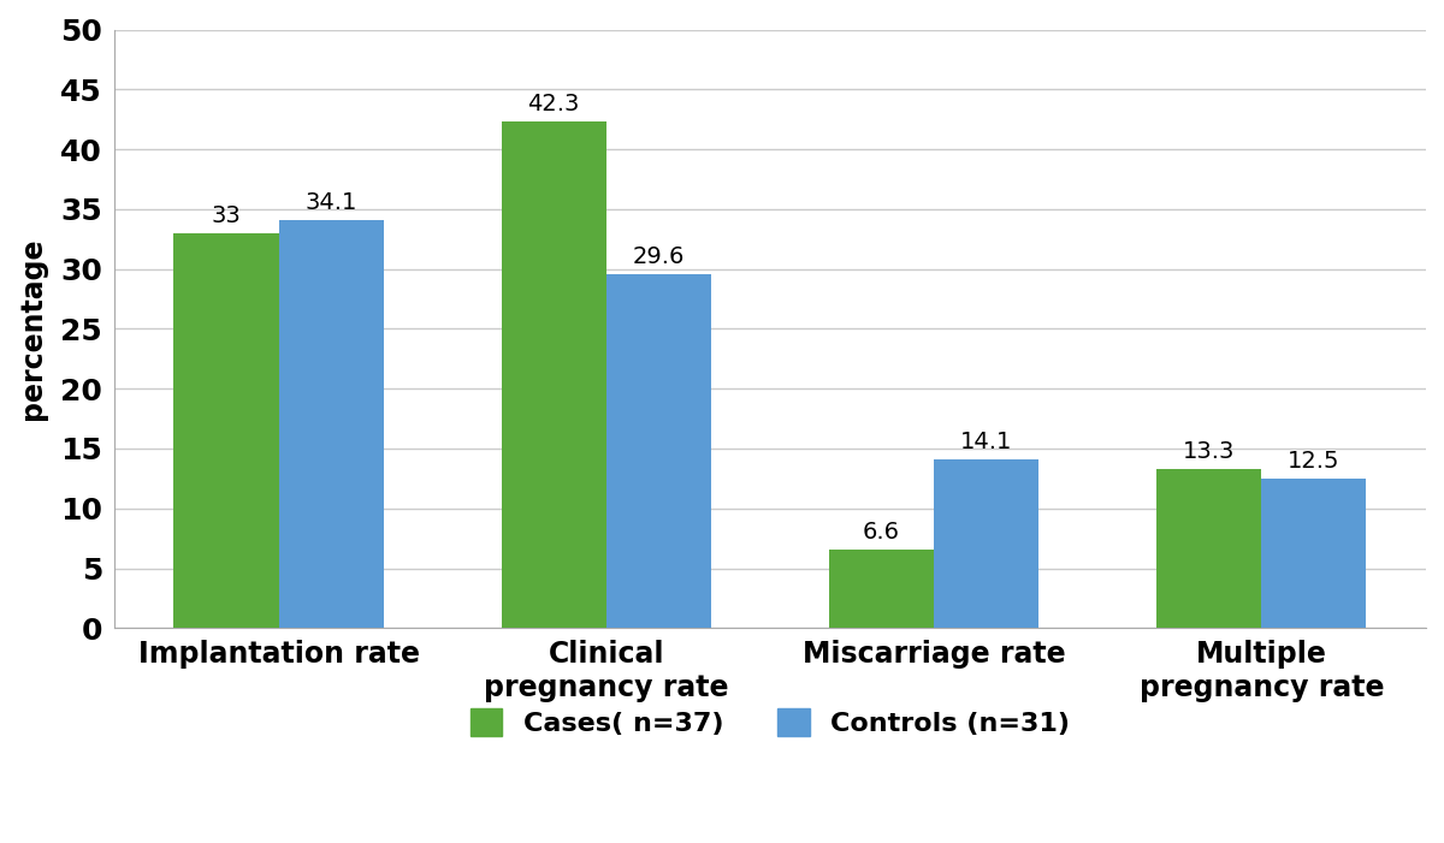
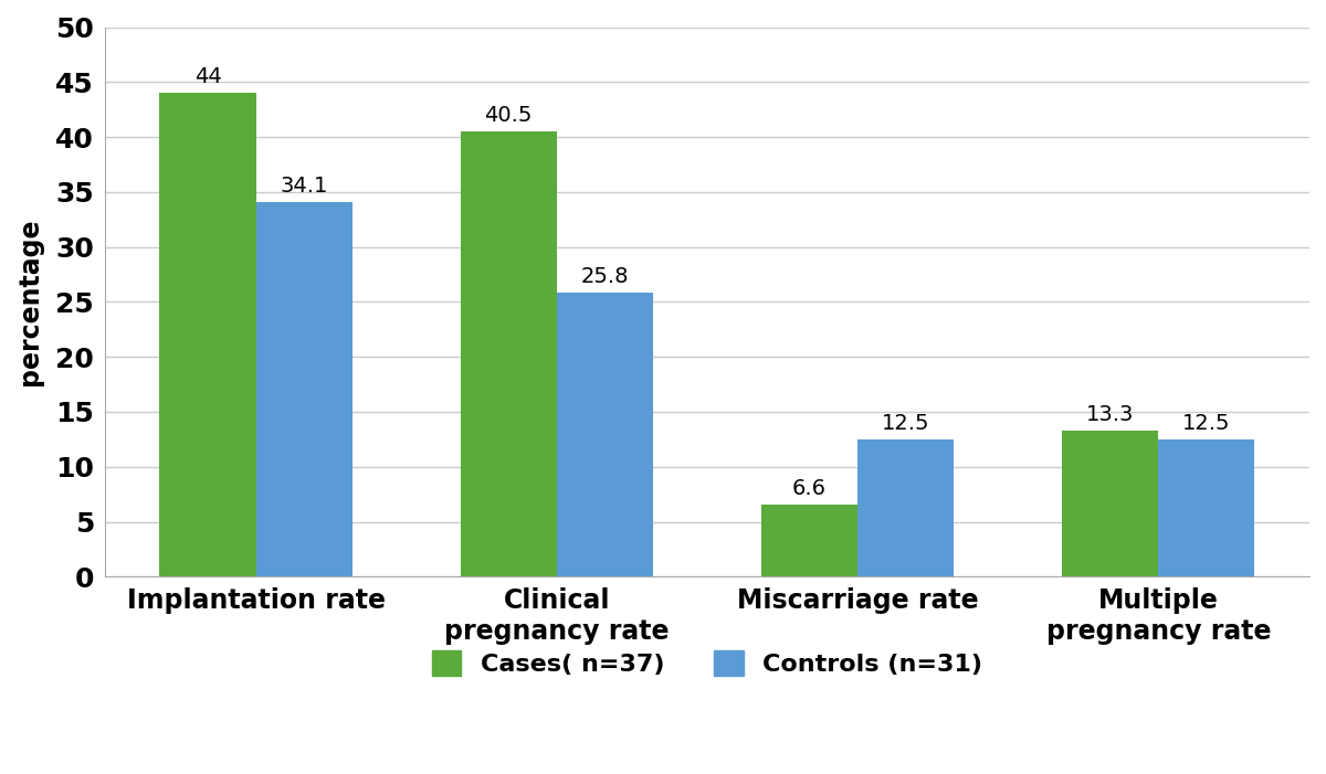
Cases( n=37)/Implantation rate: 33 -> 44
Cases( n=37)/Clinical pregnancy rate: 42.3 -> 40.5
Controls (n=31)/Clinical pregnancy rate: 29.6 -> 25.8
Controls (n=31)/Miscarriage rate: 14.1 -> 12.5
